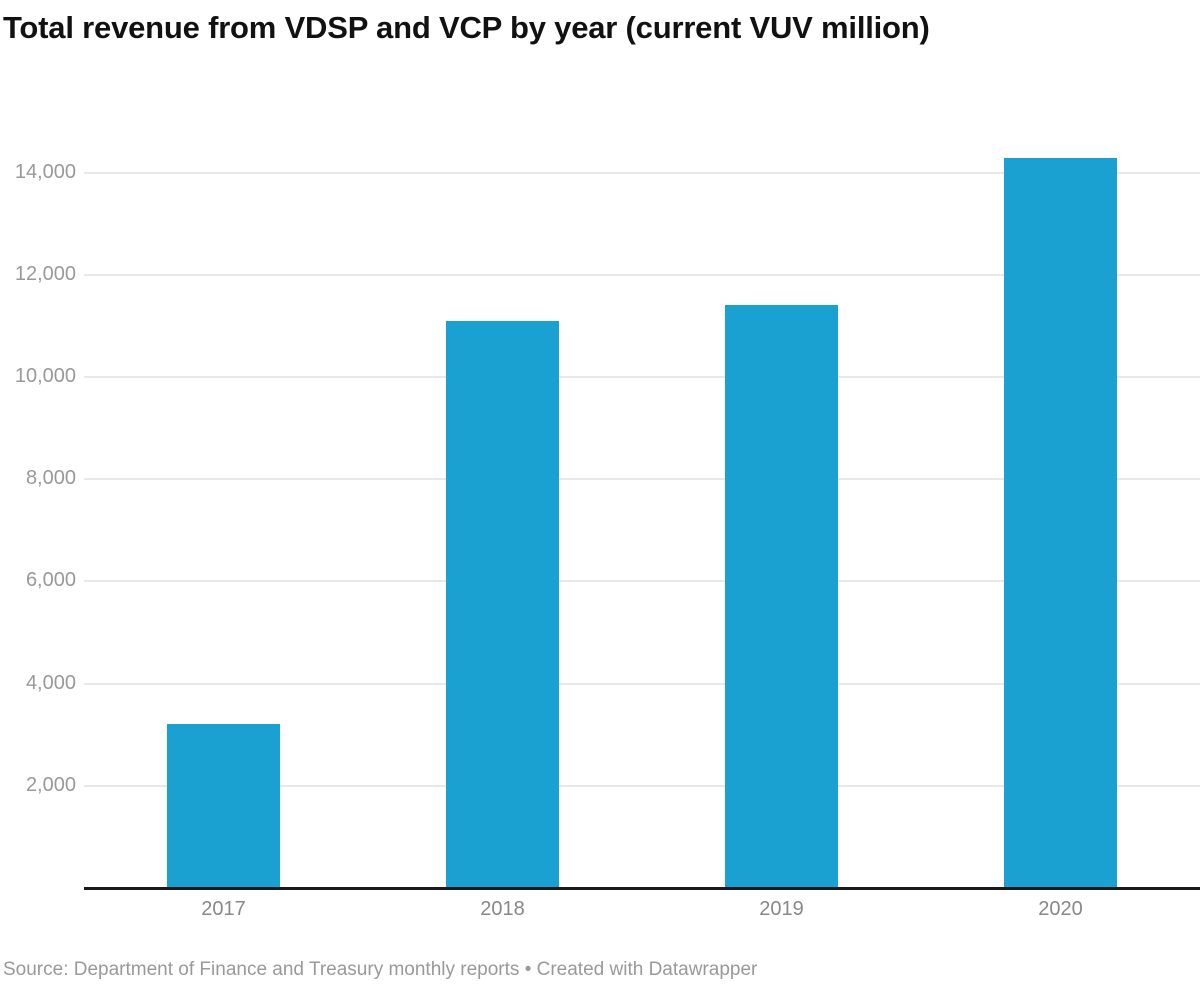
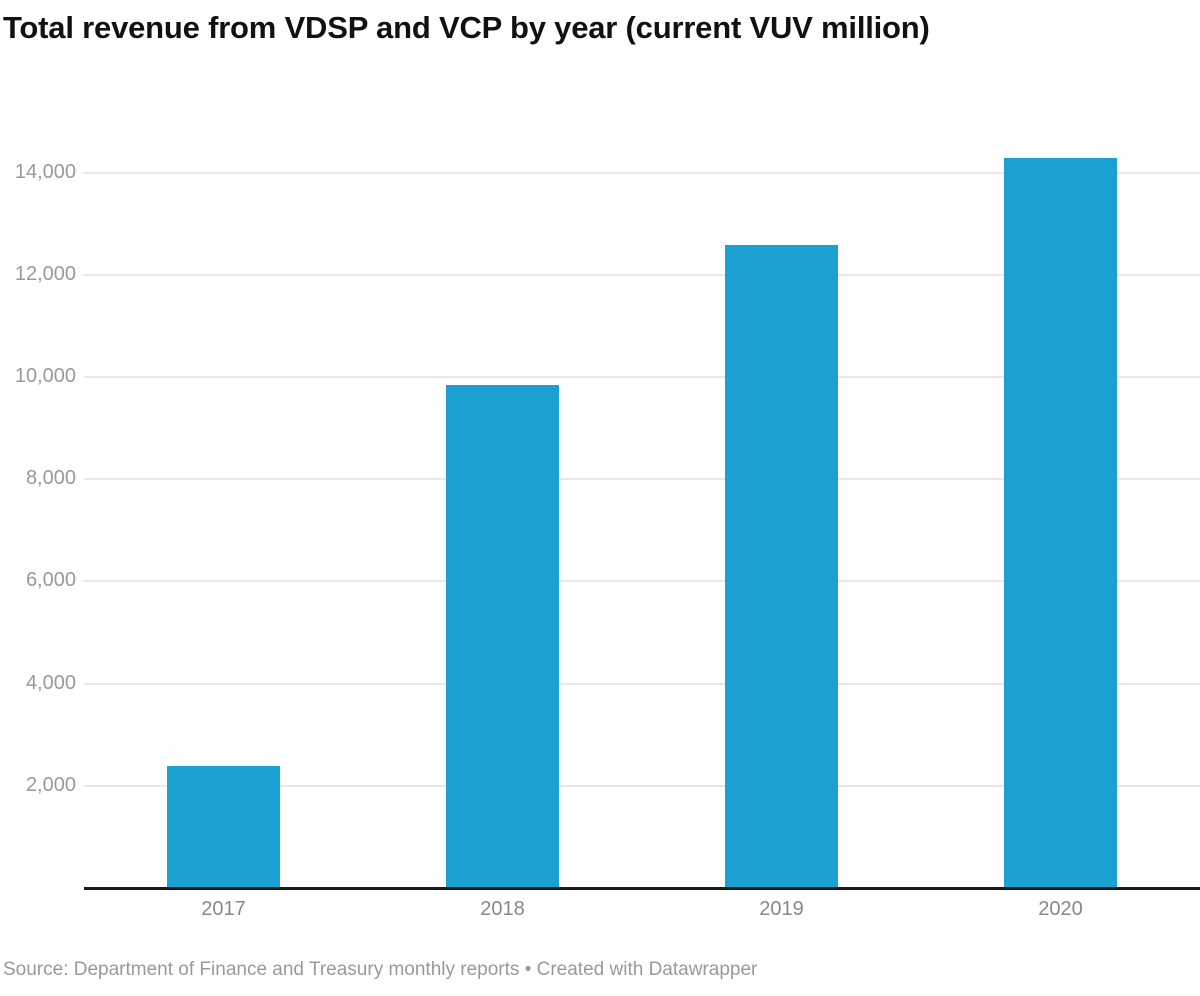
2017: 3200 -> 2400
2018: 11100 -> 9800
2019: 11400 -> 12600
